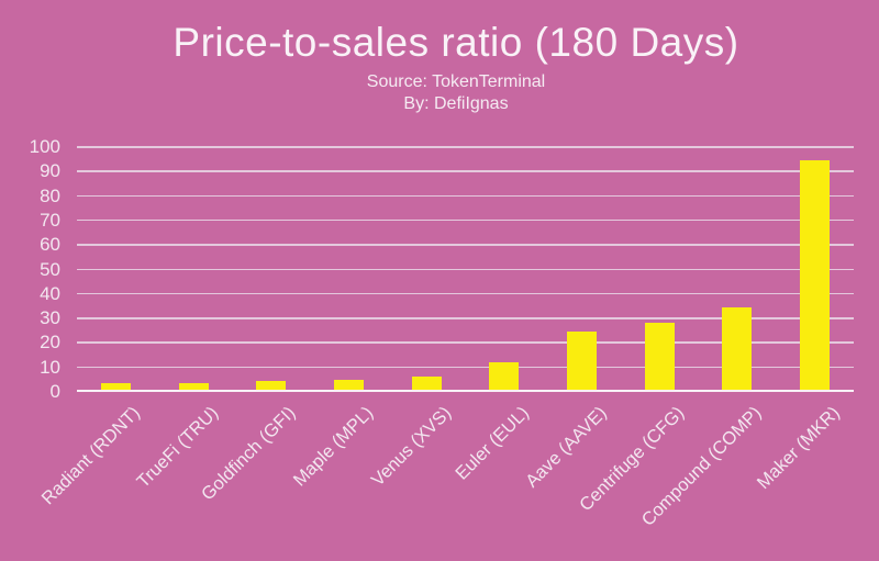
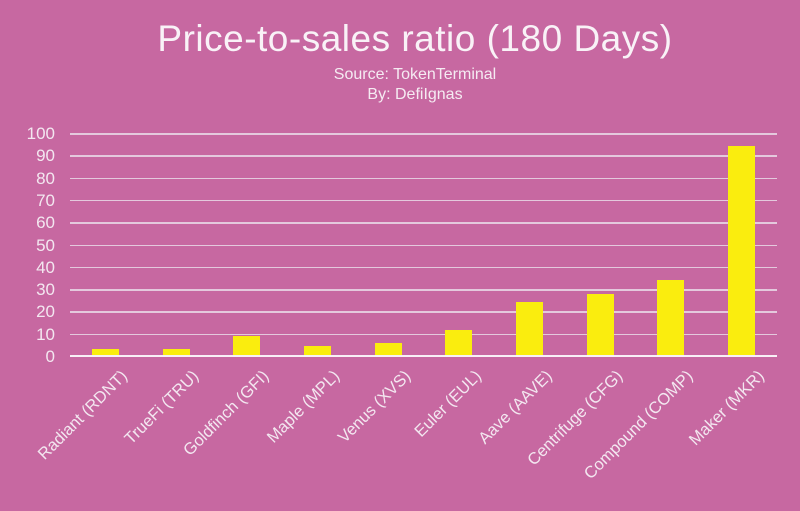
Goldfinch (GFI): 4 -> 9
